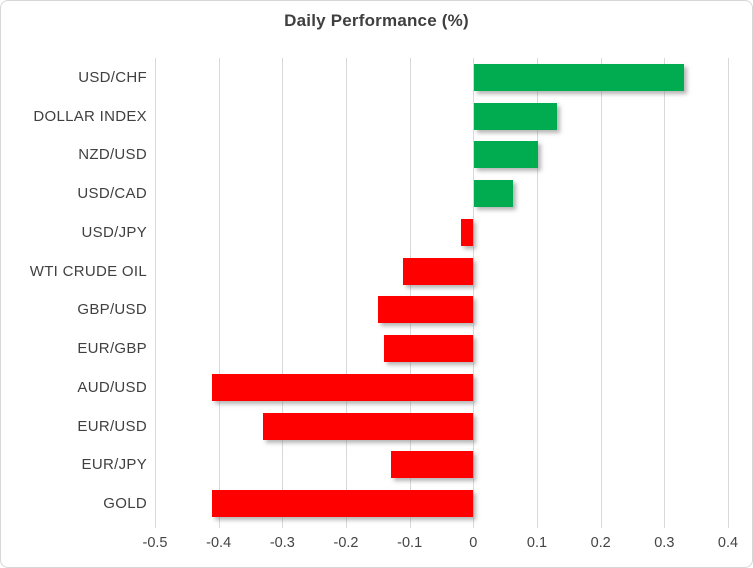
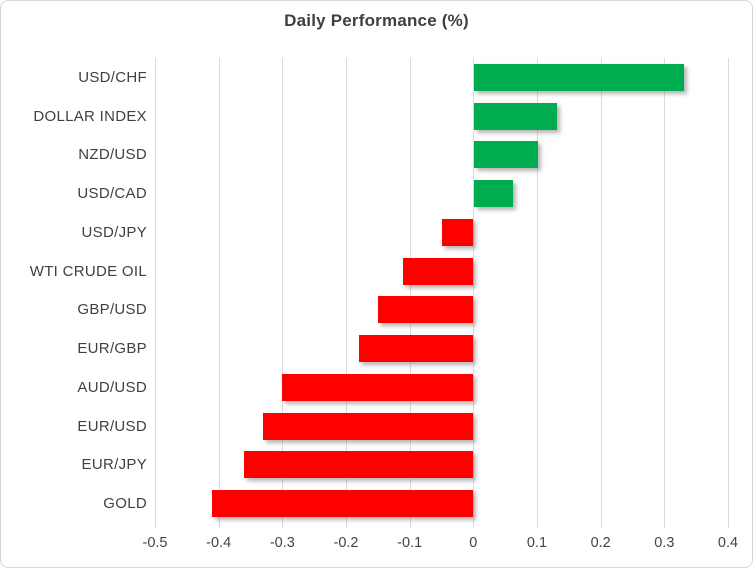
USD/JPY: -0.02 -> -0.05
EUR/GBP: -0.14 -> -0.18
AUD/USD: -0.41 -> -0.30
EUR/JPY: -0.13 -> -0.36
